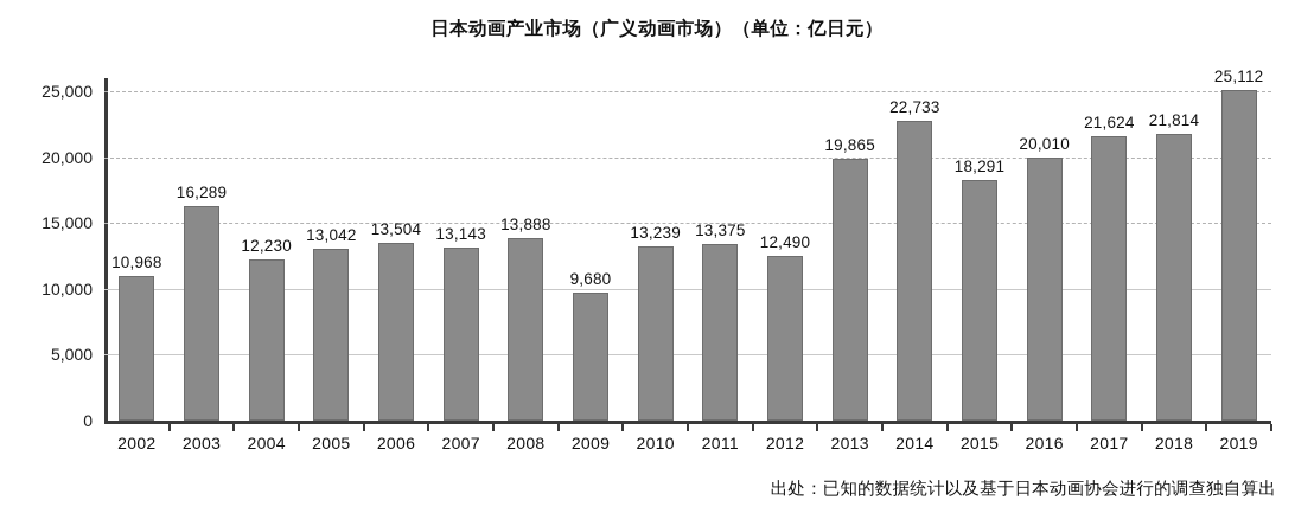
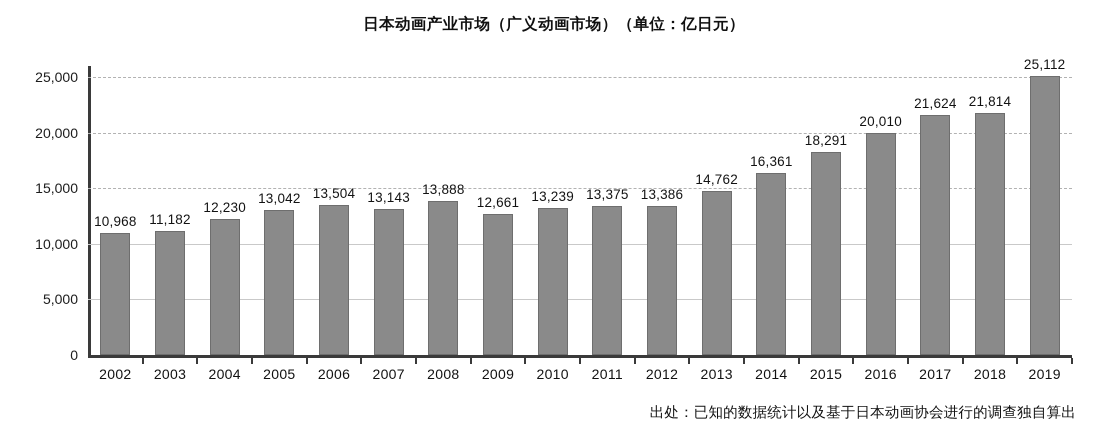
2003: 16,289 -> 11,182
2009: 9,680 -> 12,661
2012: 12,490 -> 13,386
2013: 19,865 -> 14,762
2014: 22,733 -> 16,361
